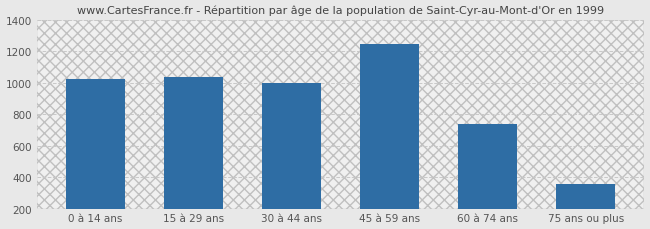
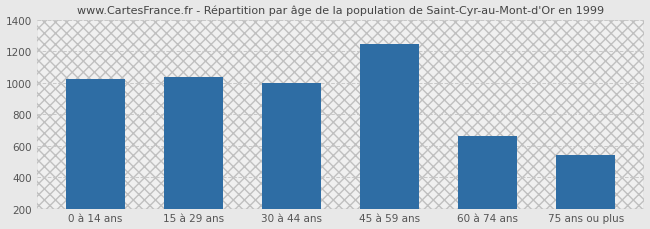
60 à 74 ans: 740 -> 660
75 ans ou plus: 360 -> 540
